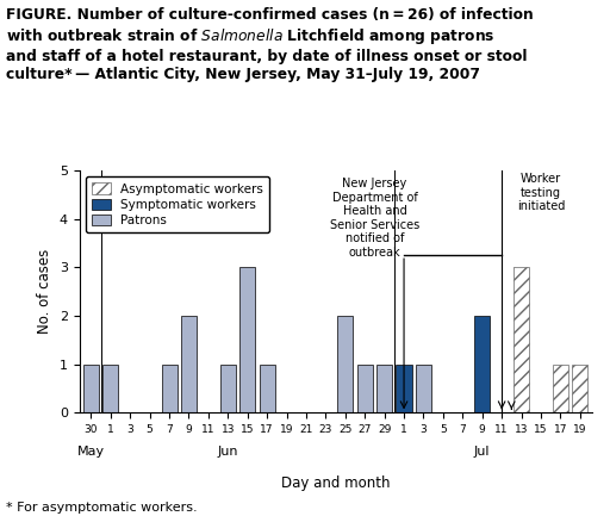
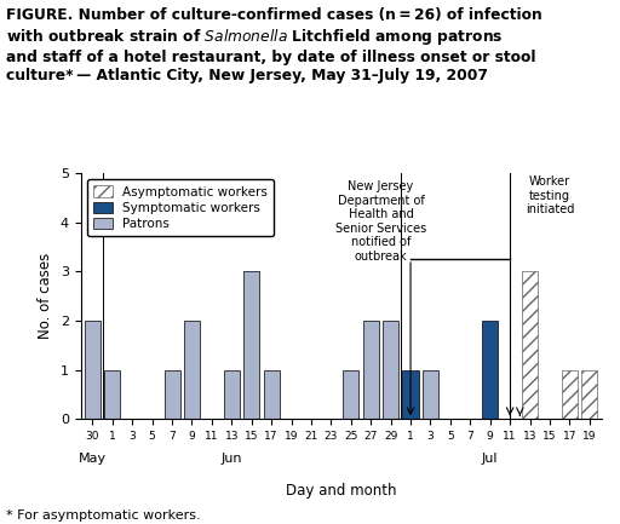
30: 1 -> 2
25: 2 -> 1
27: 1 -> 2
29: 1 -> 2
